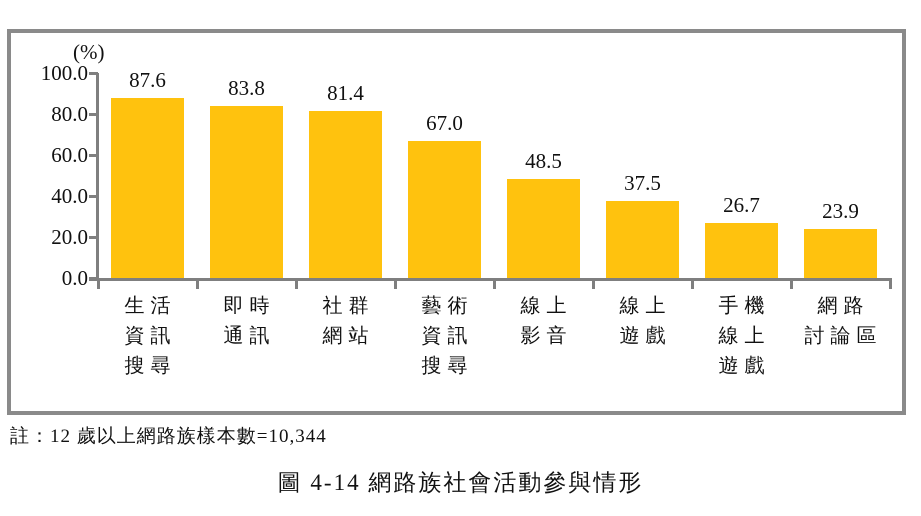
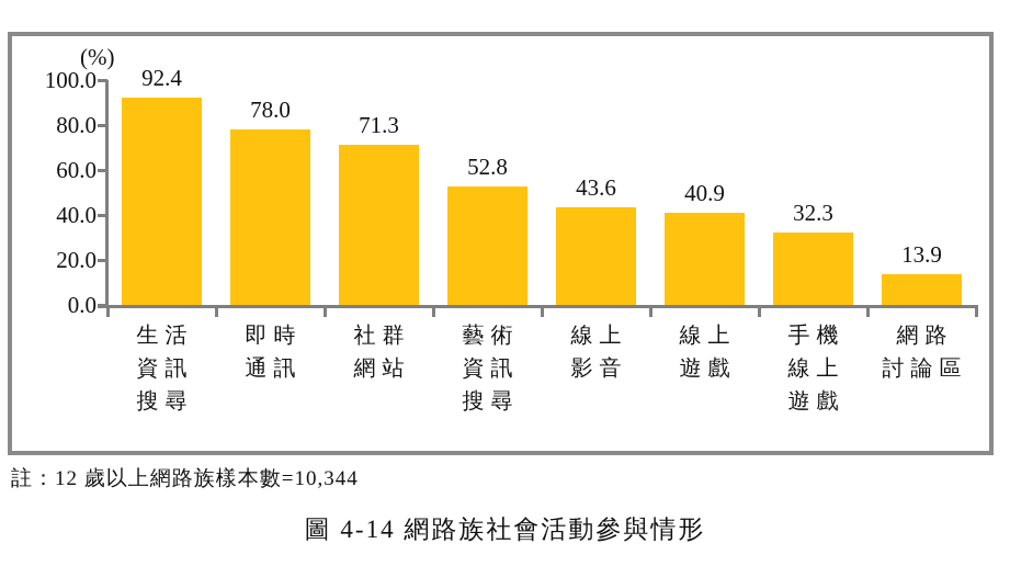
生活資訊搜尋: 87.6 -> 92.4
即時通訊: 83.8 -> 78.0
社群網站: 81.4 -> 71.3
藝術資訊搜尋: 67.0 -> 52.8
線上影音: 48.5 -> 43.6
線上遊戲: 37.5 -> 40.9
手機線上遊戲: 26.7 -> 32.3
網路討論區: 23.9 -> 13.9
